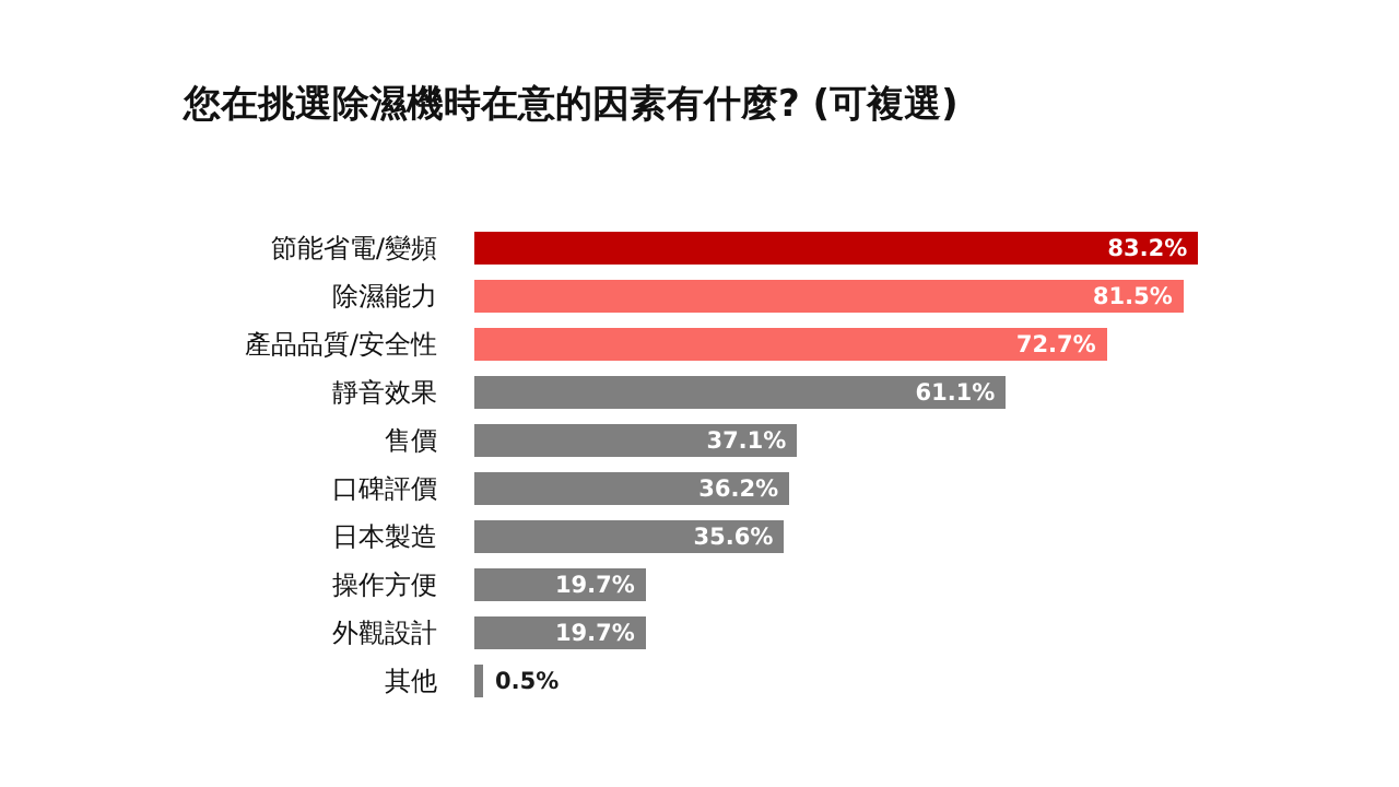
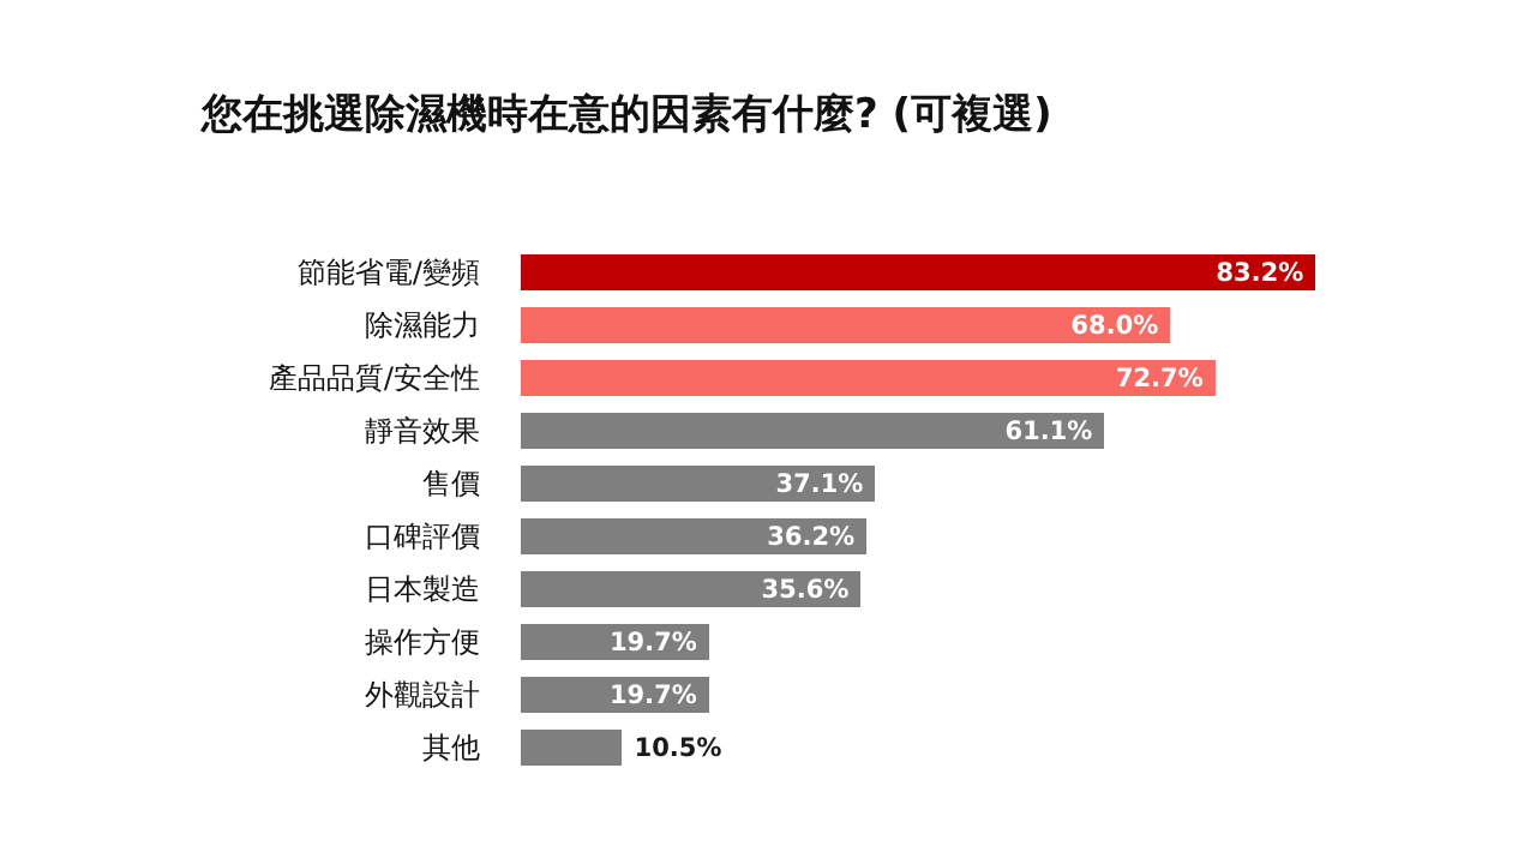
除濕能力: 81.5% -> 68.0%
其他: 0.5% -> 10.5%
